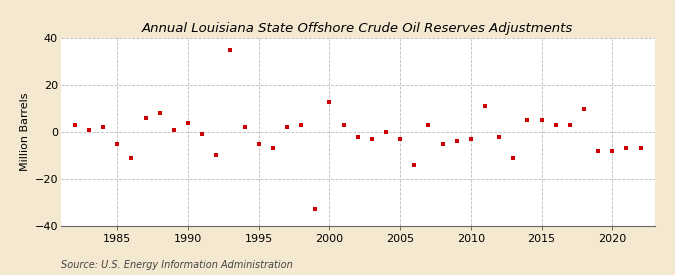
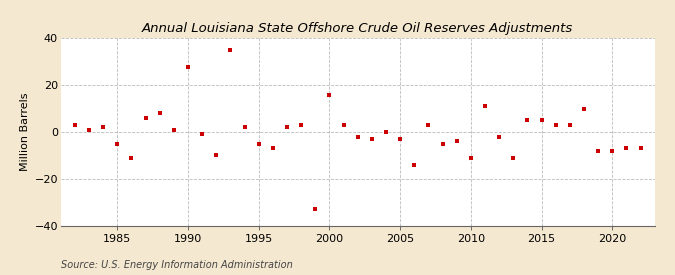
1990: 4 -> 28
2000: 13 -> 16
2010: -3 -> -11
